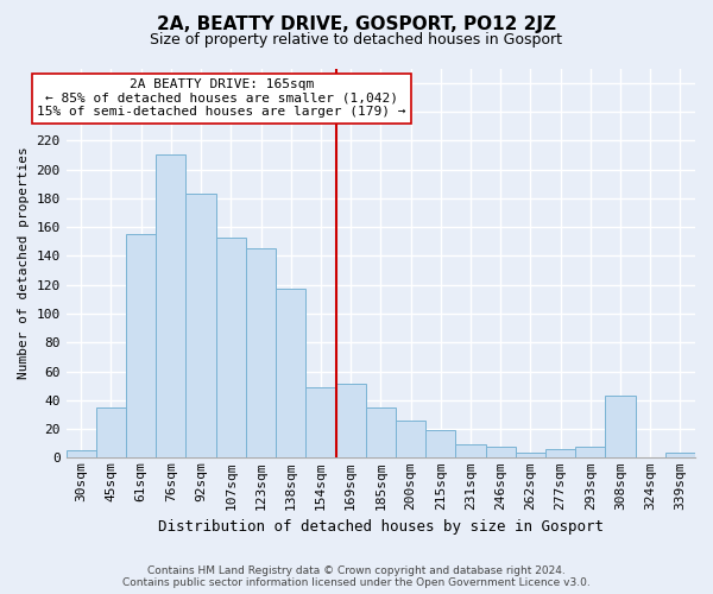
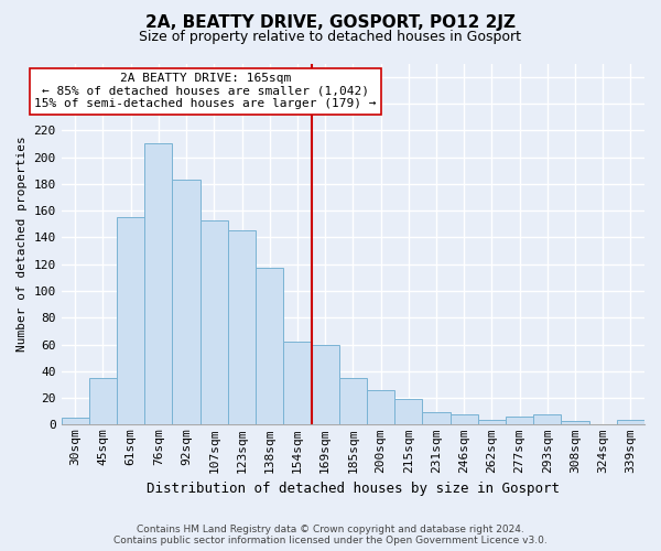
154sqm: 49 -> 62
169sqm: 51 -> 60
308sqm: 43 -> 3
